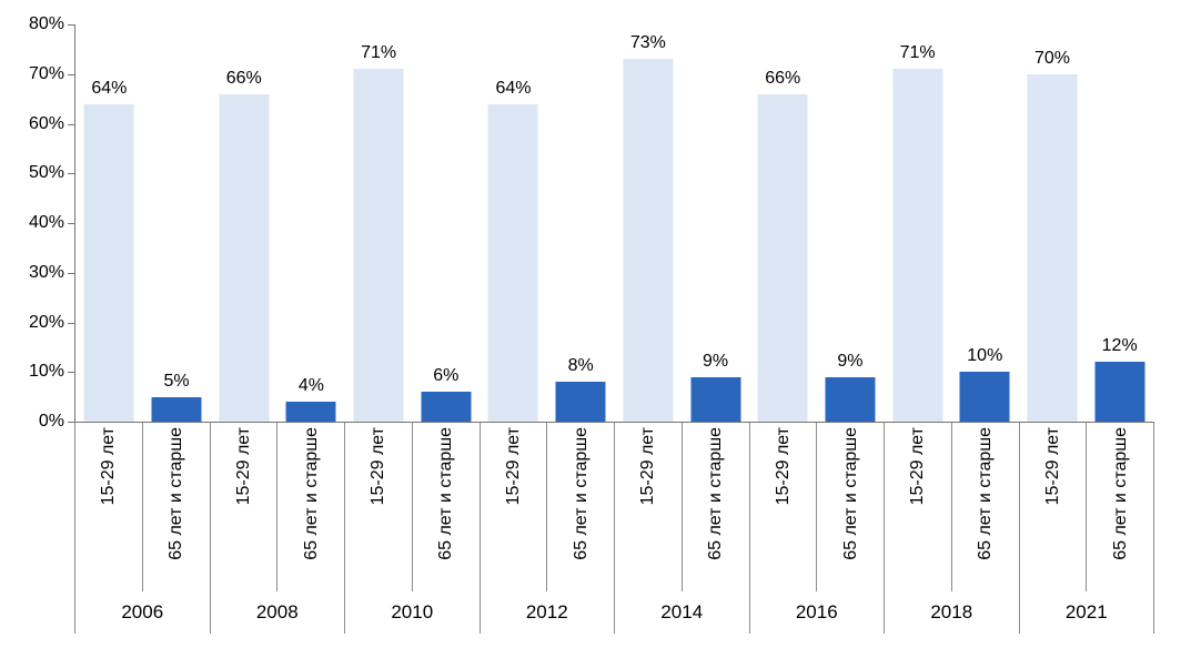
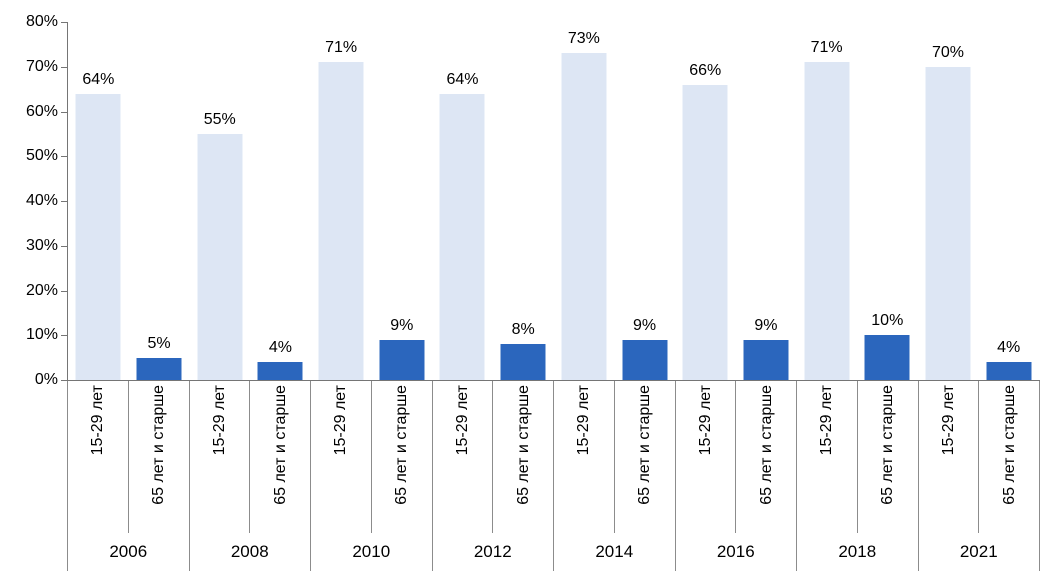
15-29 лет/2008: 66% -> 55%
65 лет и старше/2010: 6% -> 9%
65 лет и старше/2021: 12% -> 4%
